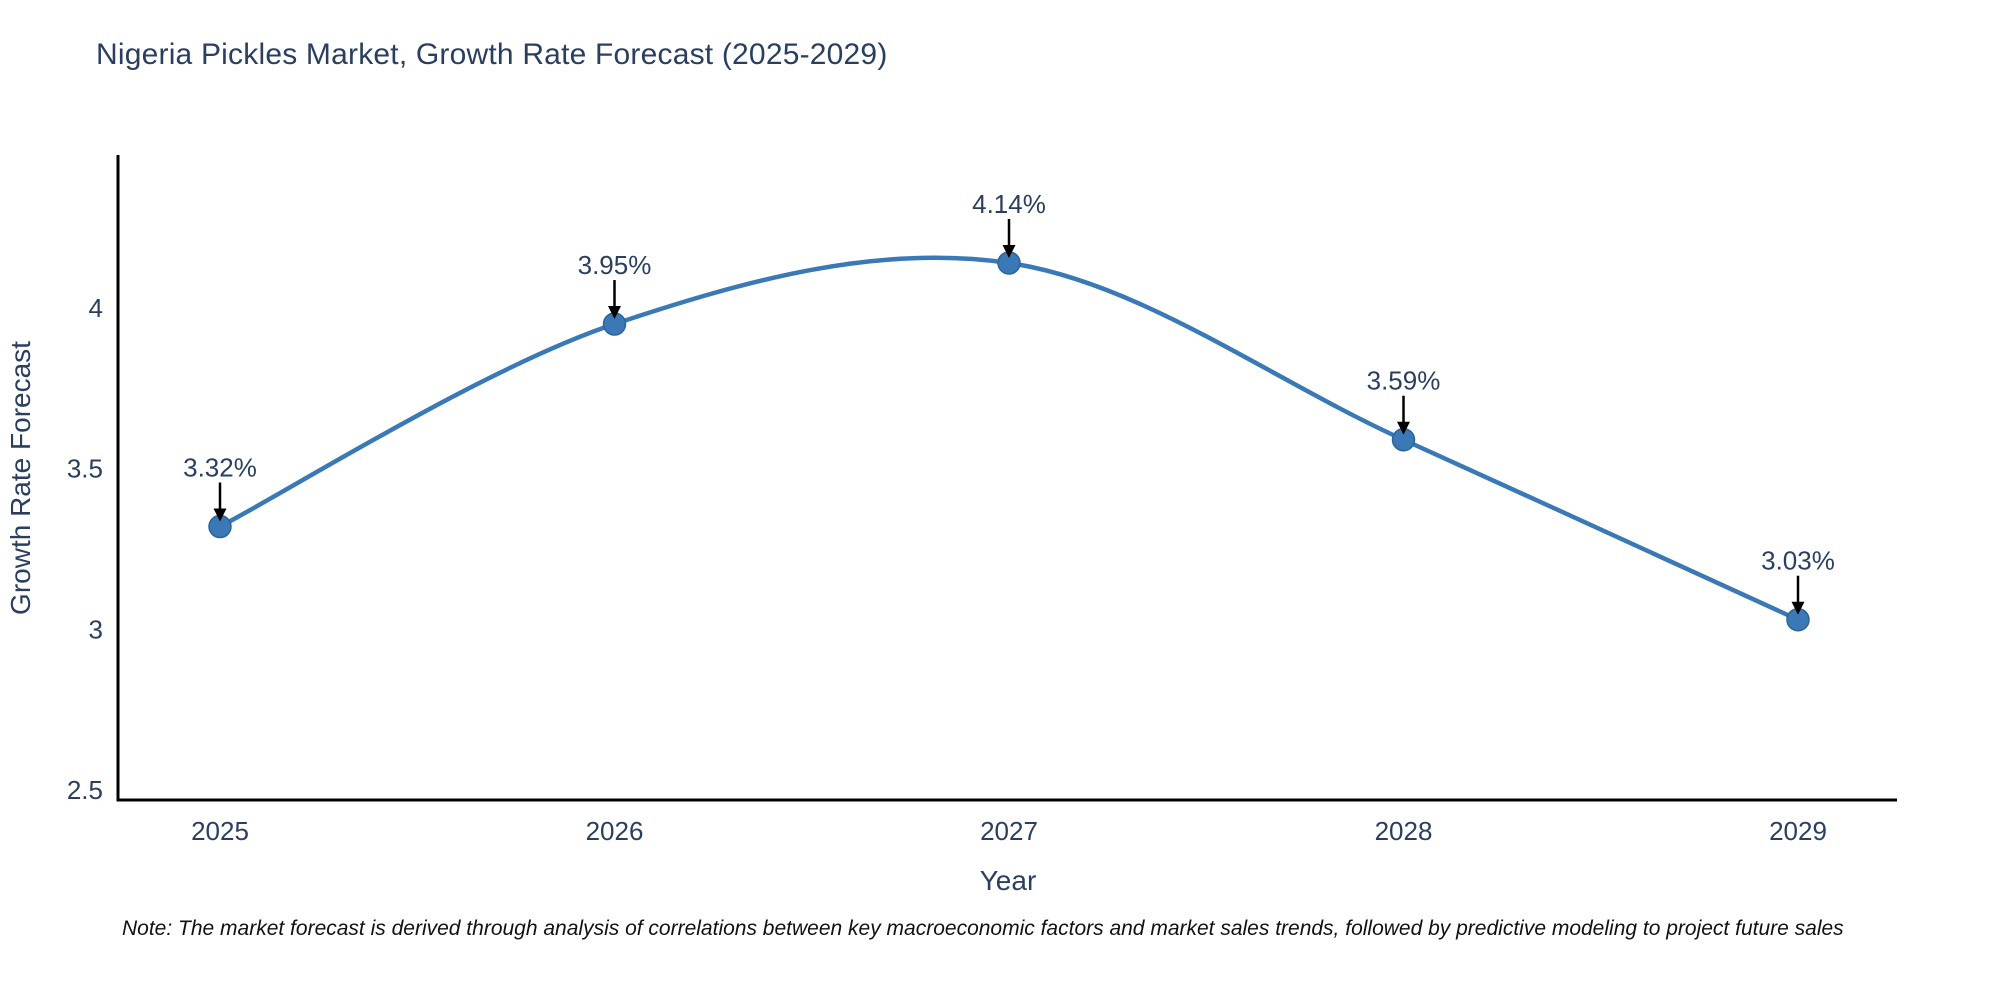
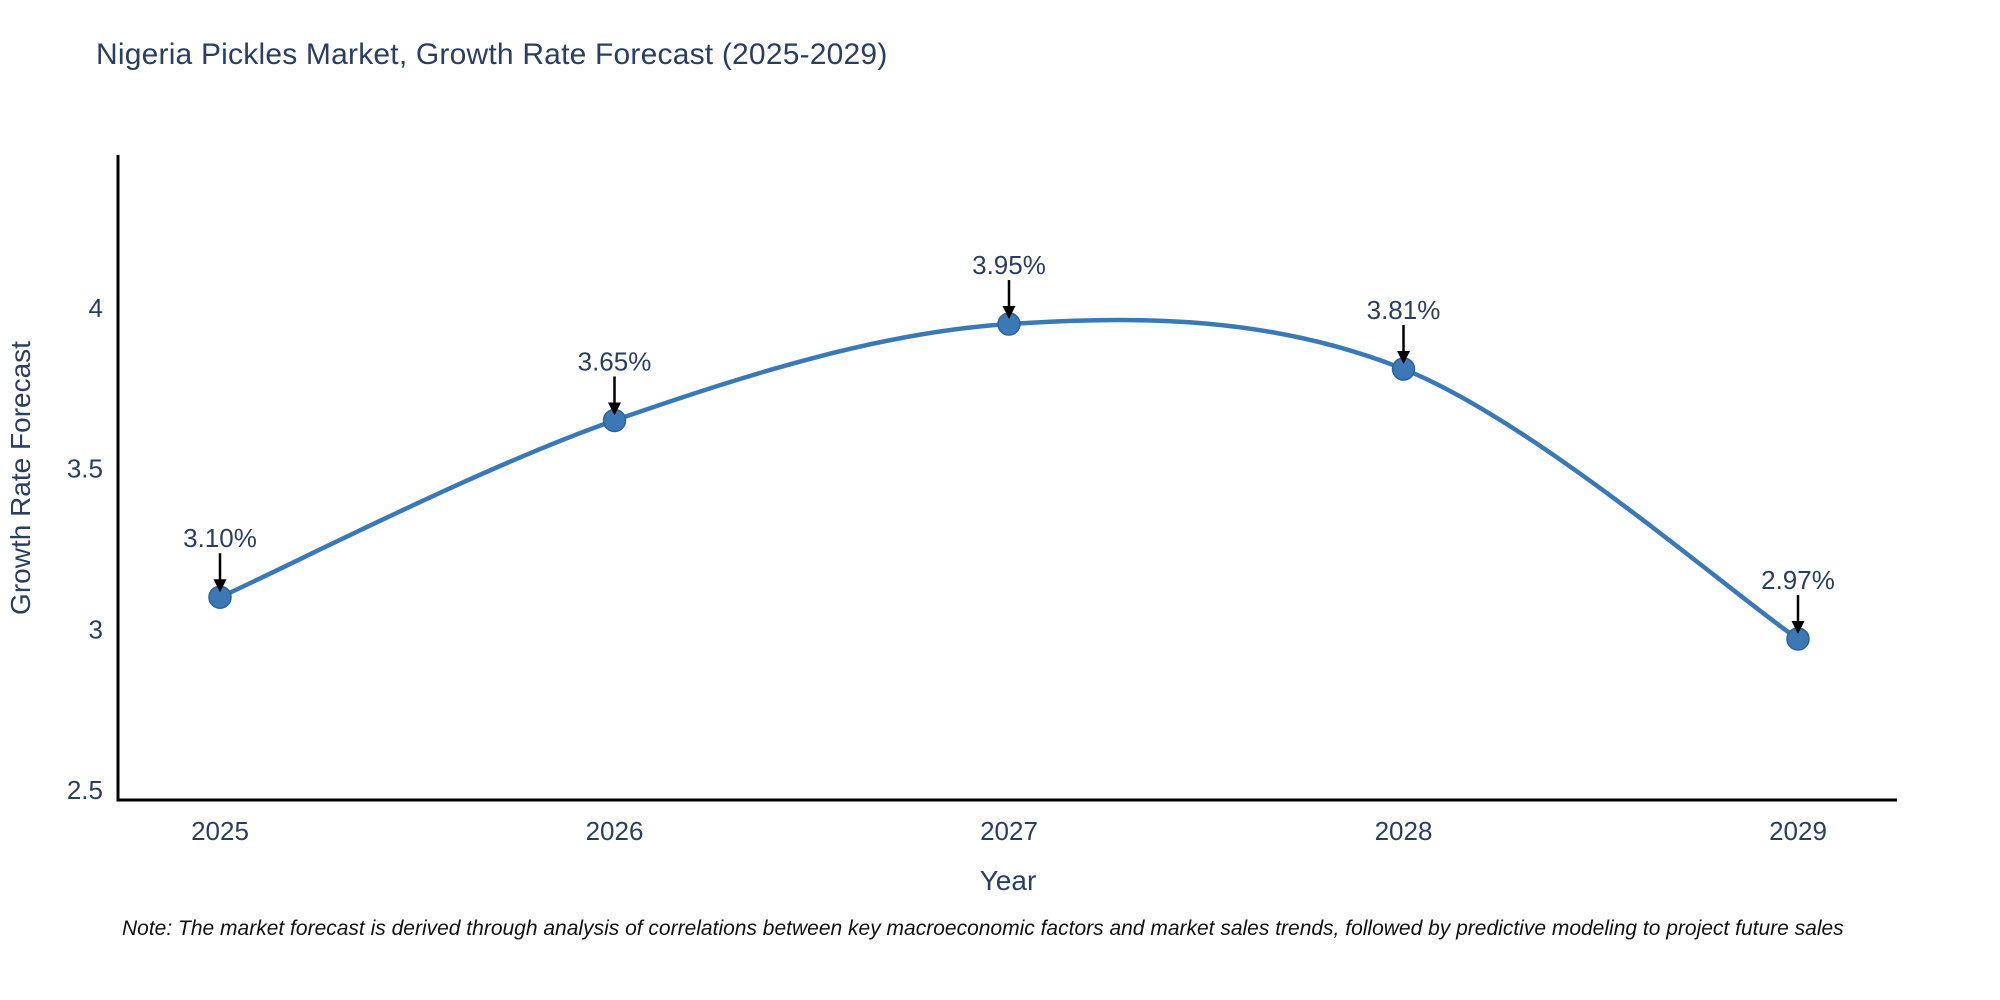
2025: 3.32% -> 3.10%
2026: 3.95% -> 3.65%
2027: 4.14% -> 3.95%
2028: 3.59% -> 3.81%
2029: 3.03% -> 2.97%
